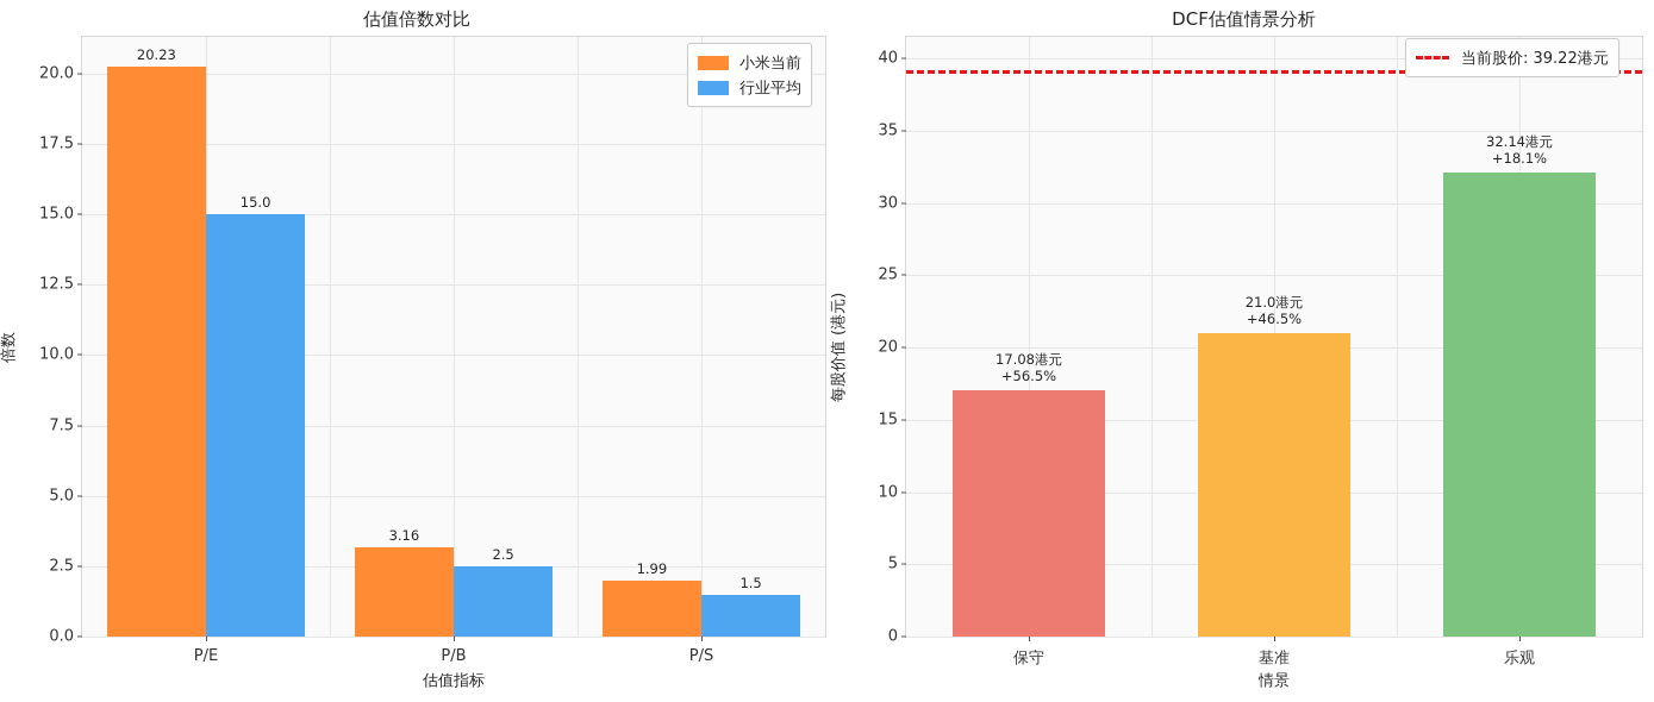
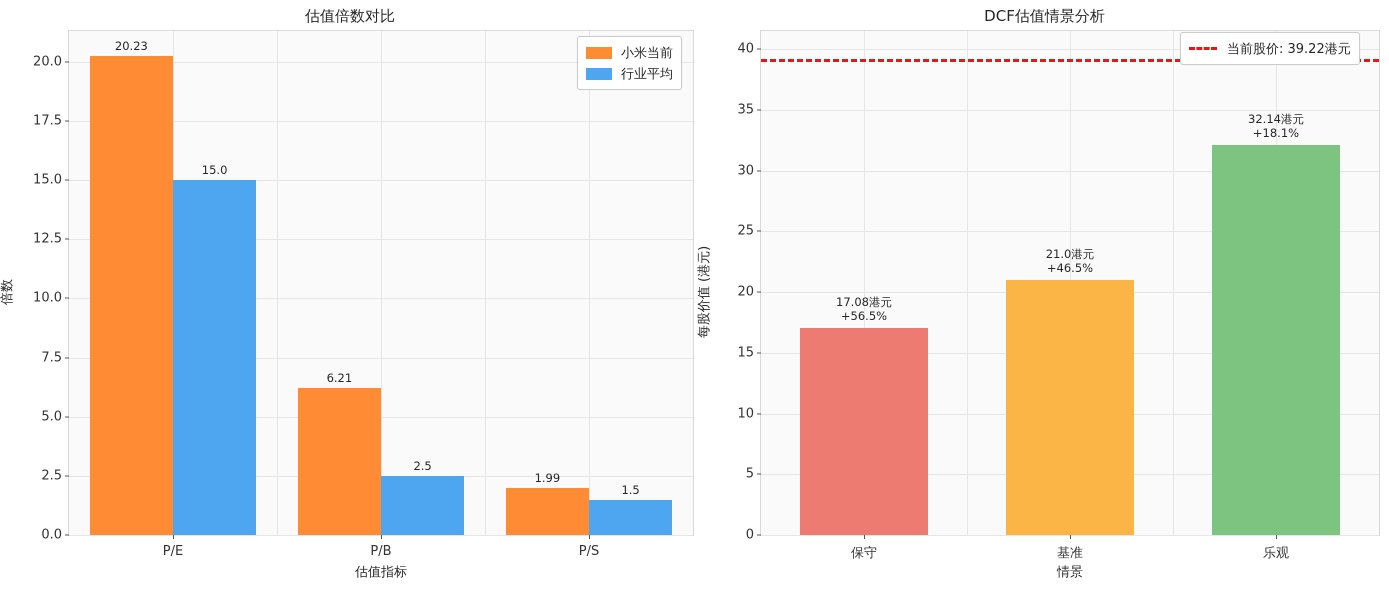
估值倍数对比/小米当前/P/B: 3.16 -> 6.21
